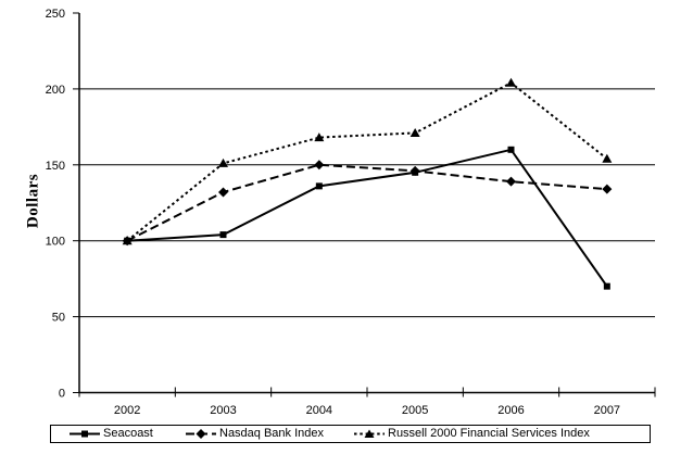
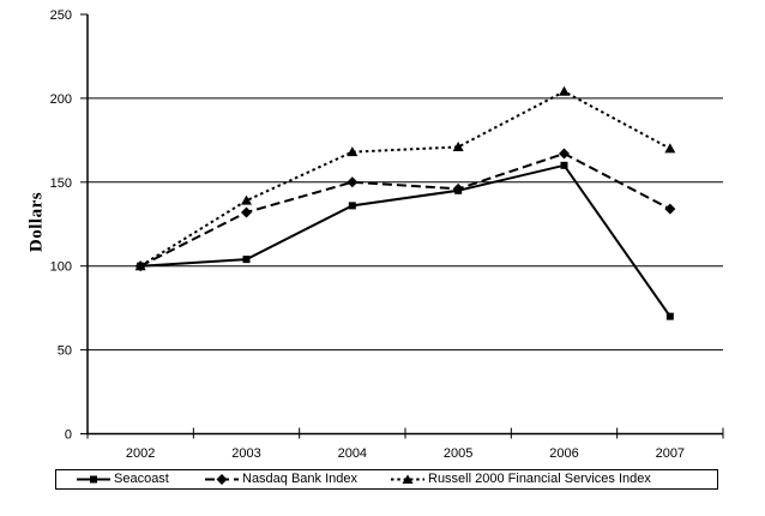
Russell 2000 Financial Services Index/2003: 151 -> 139
Nasdaq Bank Index/2006: 139 -> 167
Russell 2000 Financial Services Index/2007: 154 -> 170
